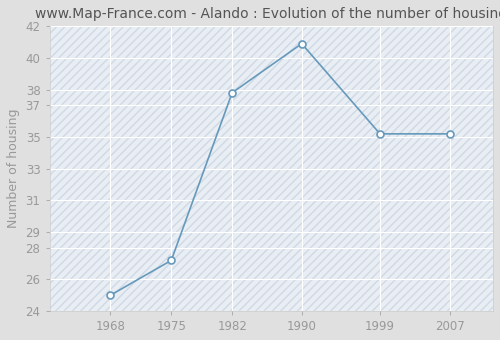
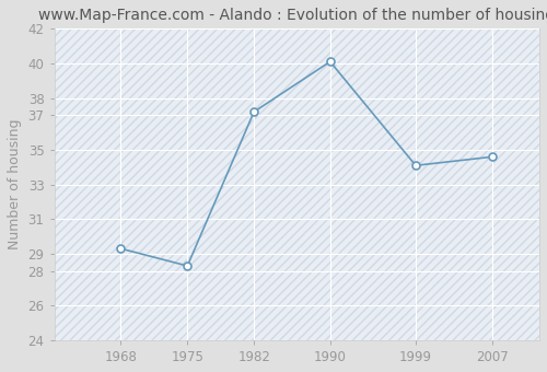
1968: 25.0 -> 29.3
1975: 27.2 -> 28.3
1982: 37.8 -> 37.2
1990: 40.9 -> 40.1
1999: 35.2 -> 34.1
2007: 35.2 -> 34.6
